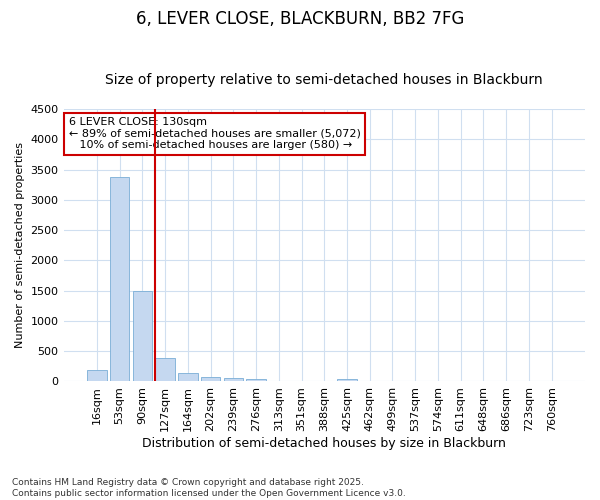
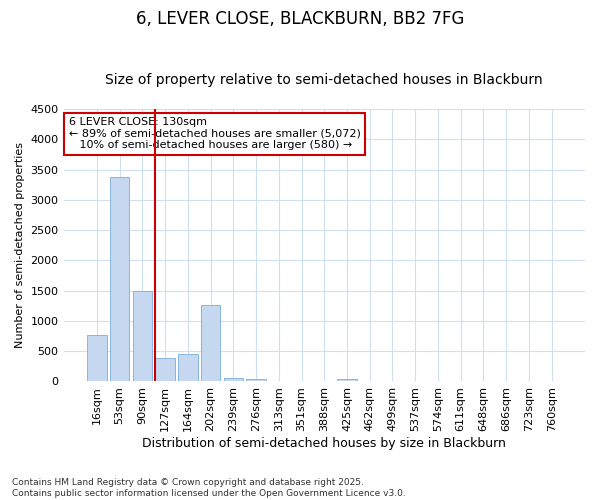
16sqm: 190 -> 760
164sqm: 140 -> 460
202sqm: 80 -> 1260
